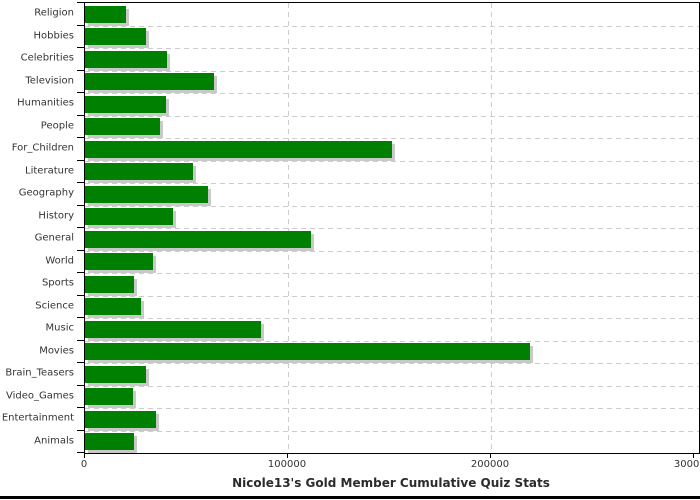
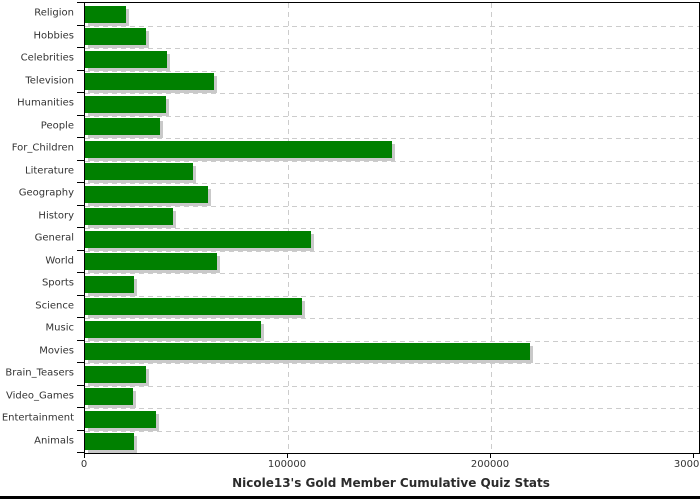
World: 34000 -> 65000
Science: 28000 -> 107000
